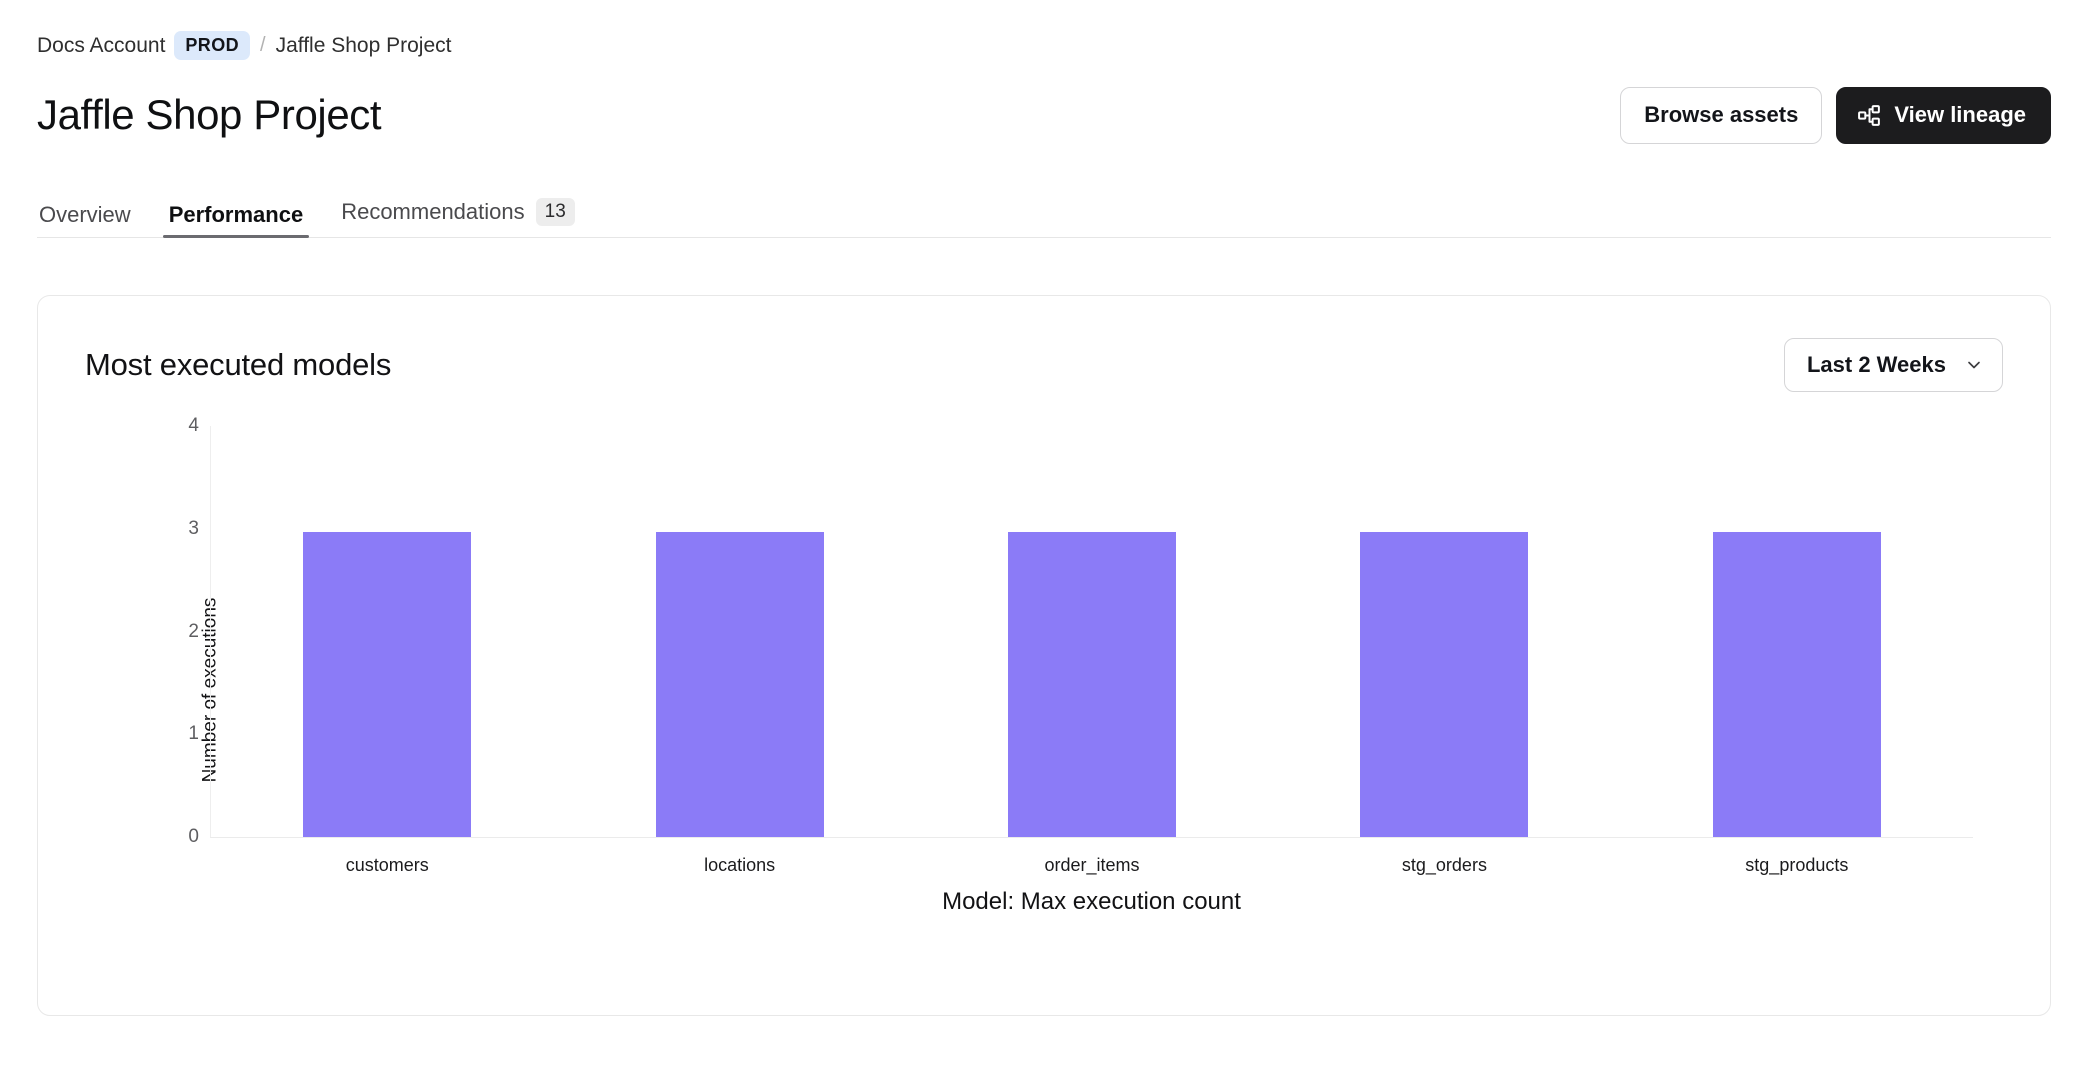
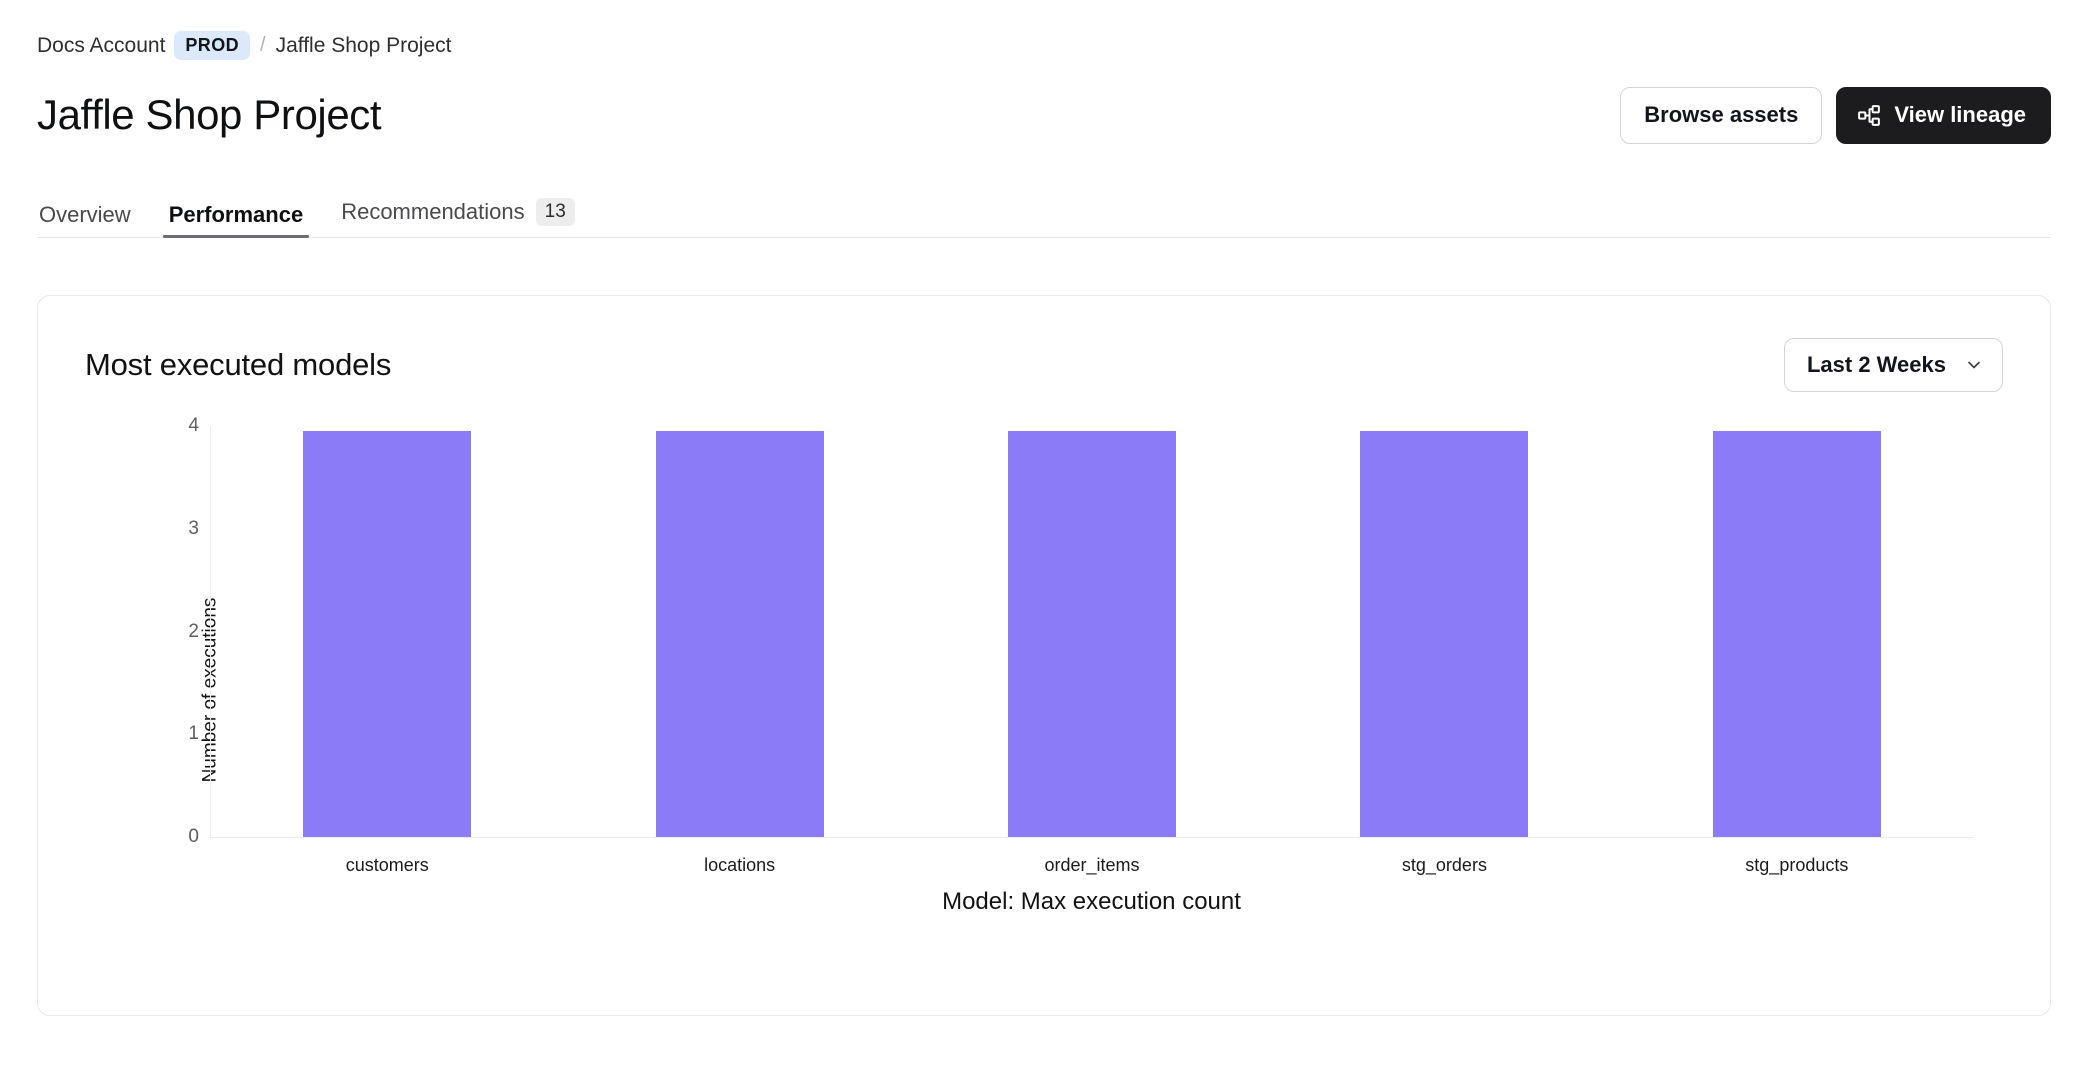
customers: 3 -> 4
locations: 3 -> 4
order_items: 3 -> 4
stg_orders: 3 -> 4
stg_products: 3 -> 4
